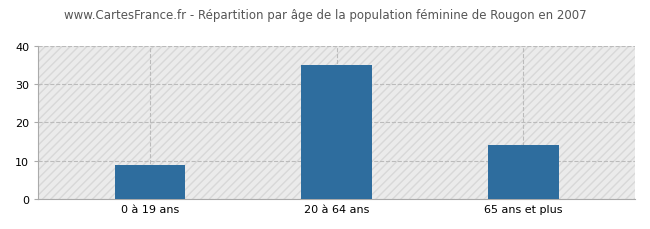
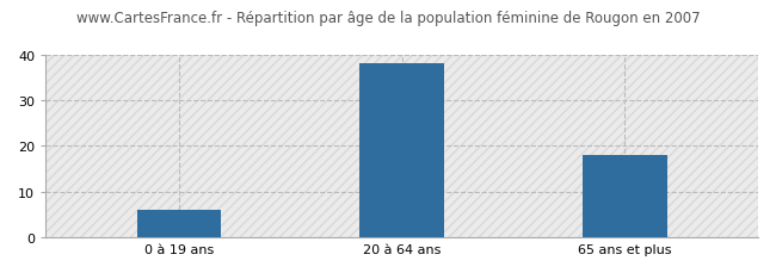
0 à 19 ans: 9 -> 6
20 à 64 ans: 35 -> 38
65 ans et plus: 14 -> 18
